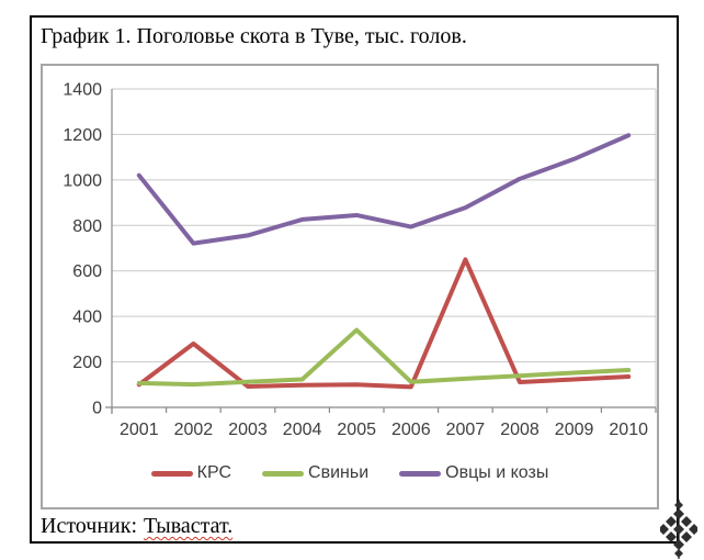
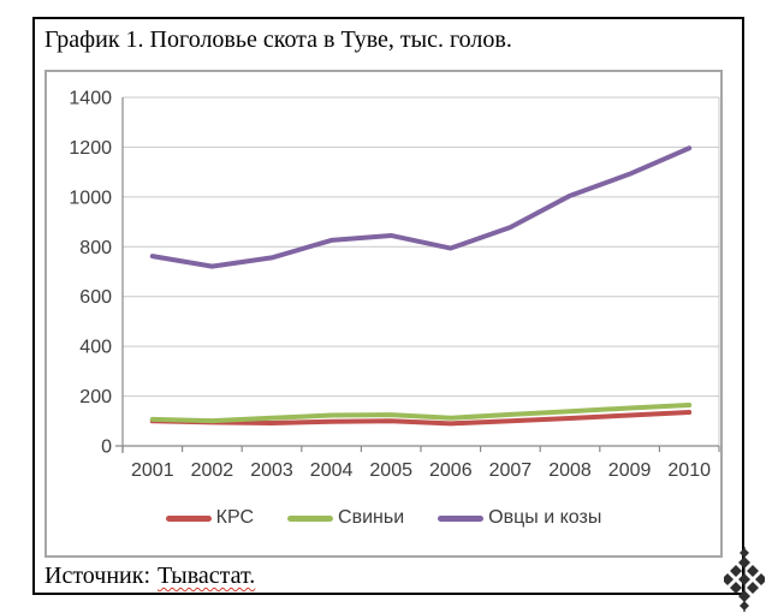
Овцы и козы/2001: 1020 -> 760
КРС/2002: 280 -> 100
Свиньи/2005: 340 -> 120
КРС/2007: 650 -> 100
